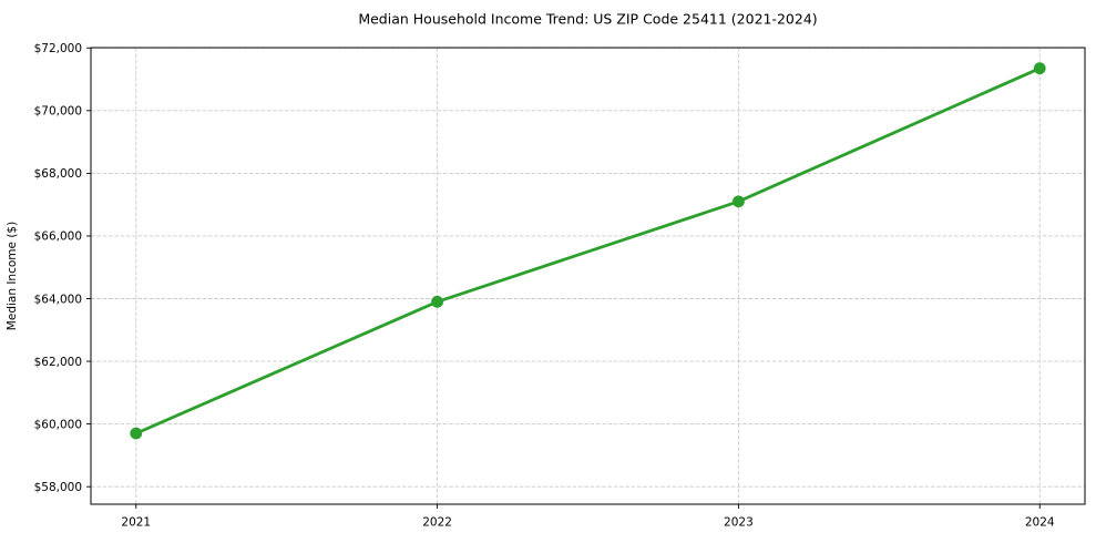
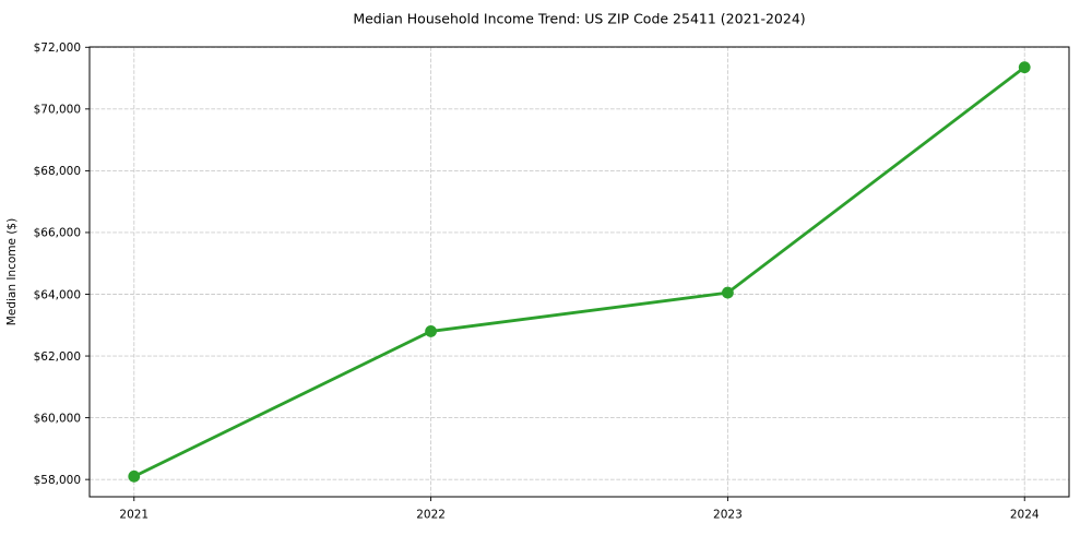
2021: $59700 -> $58100
2022: $63900 -> $62800
2023: $67100 -> $64000
